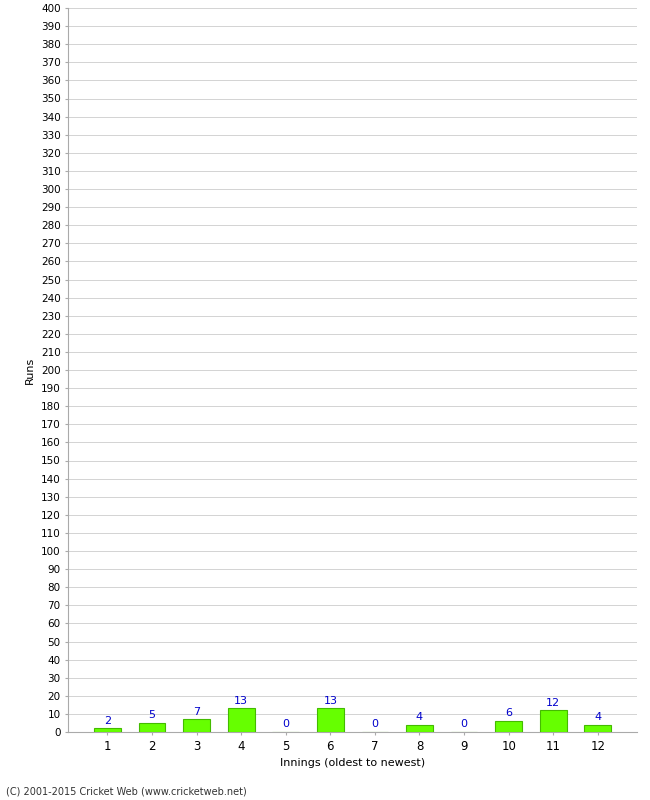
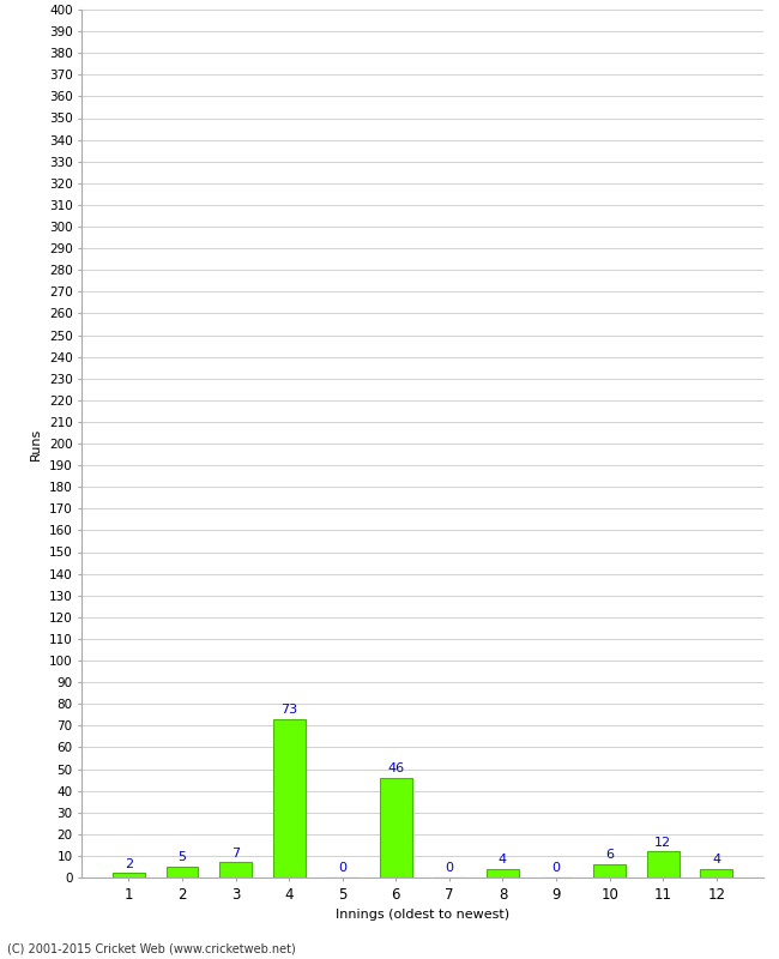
4: 13 -> 73
6: 13 -> 46
